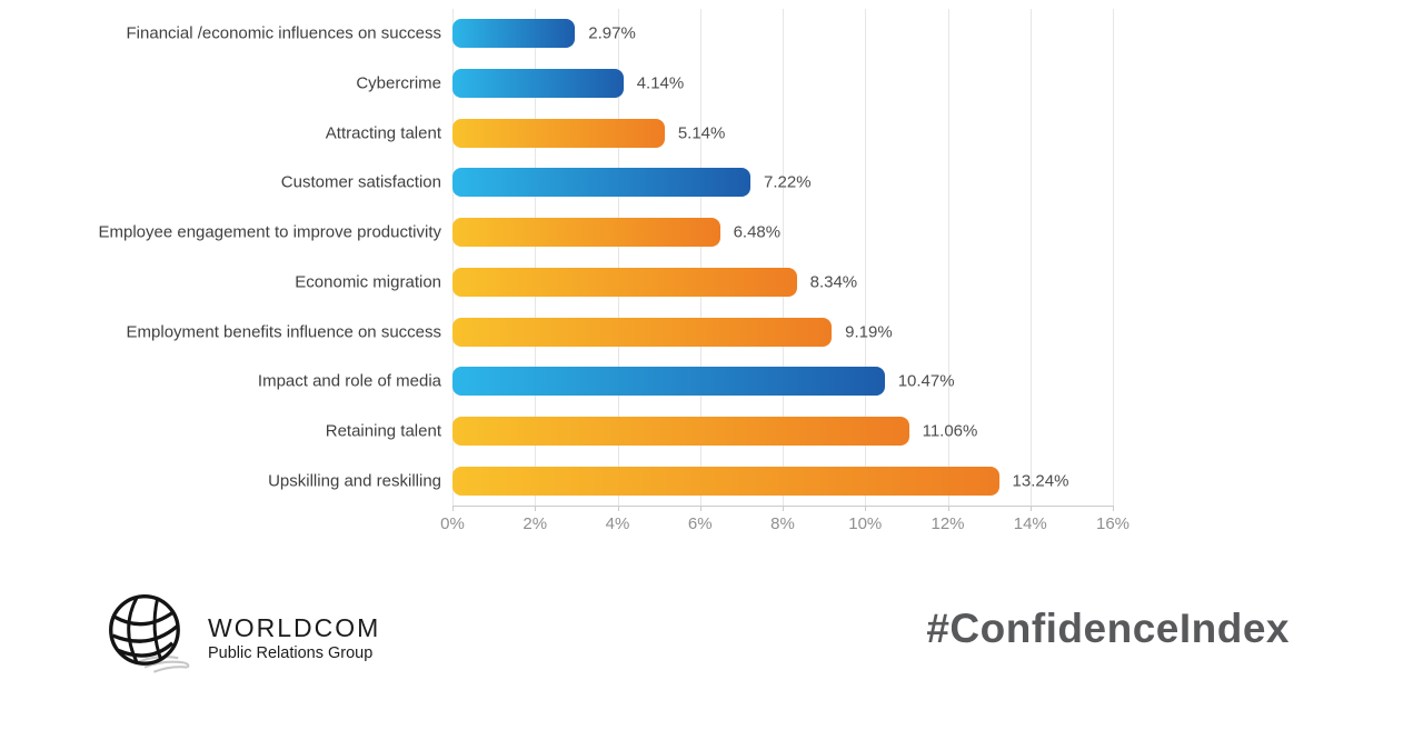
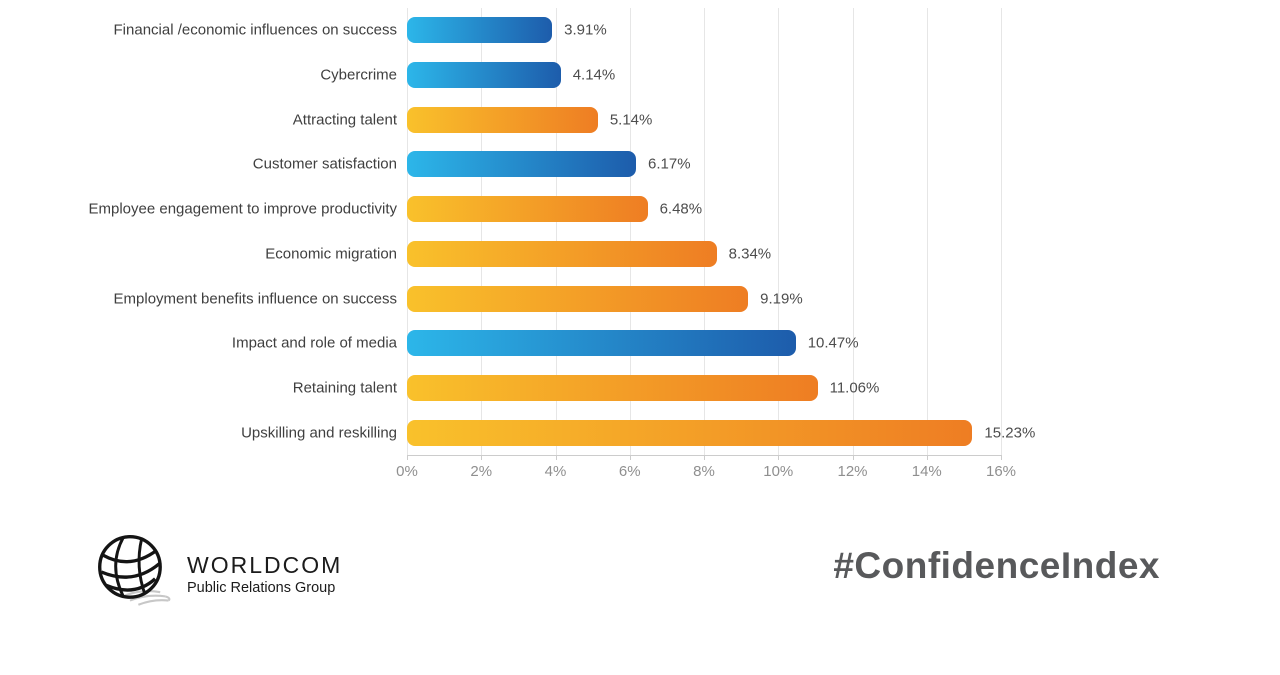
Financial /economic influences on success: 2.97% -> 3.91%
Customer satisfaction: 7.22% -> 6.17%
Upskilling and reskilling: 13.24% -> 15.23%
